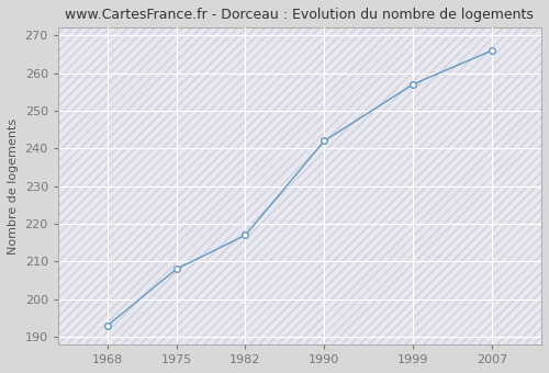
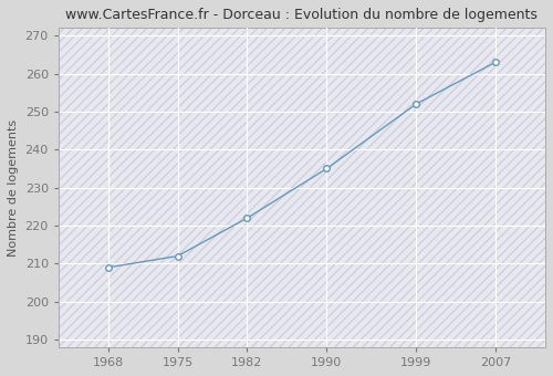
1968: 193 -> 209
1975: 208 -> 212
1982: 217 -> 222
1990: 242 -> 235
1999: 257 -> 252
2007: 266 -> 263
